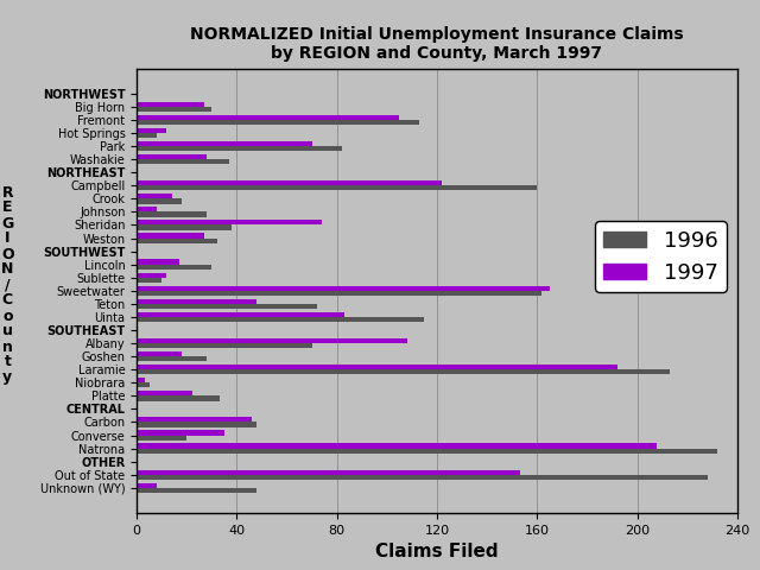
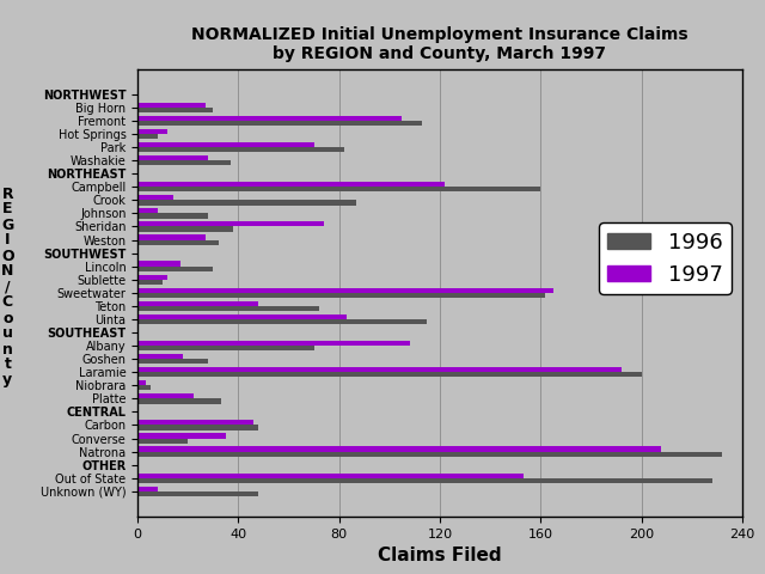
1996/Crook: 18 -> 87
1996/Laramie: 213 -> 200
